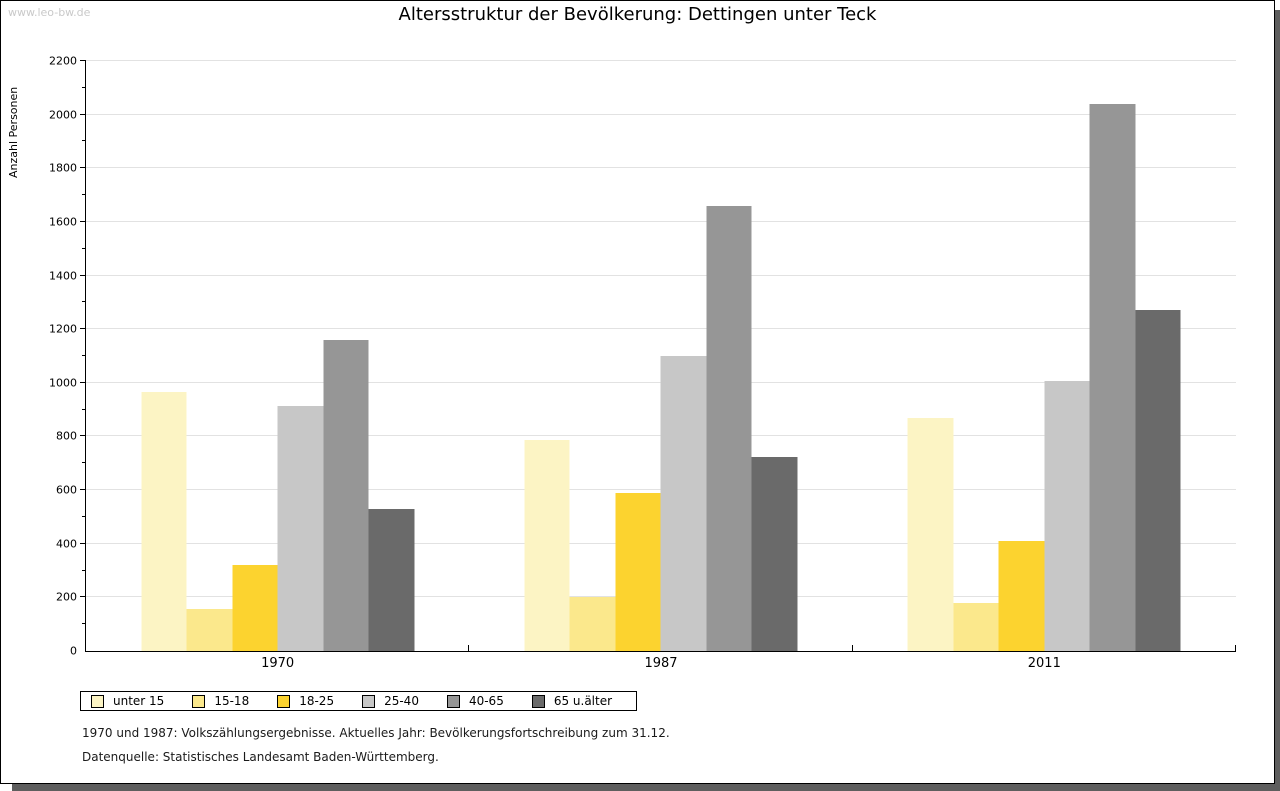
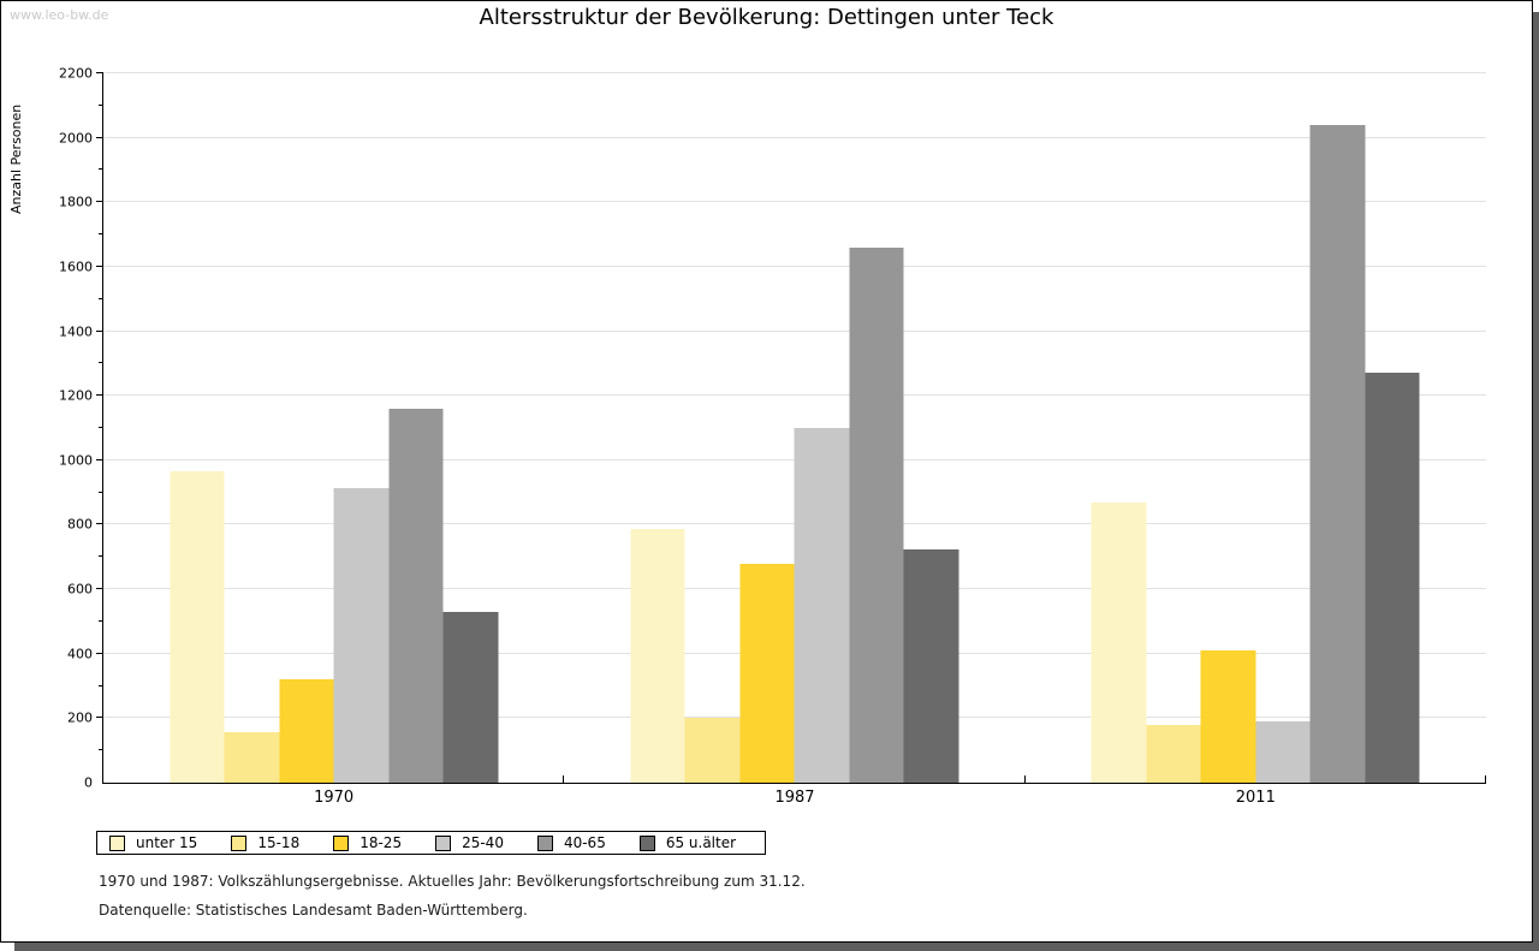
18-25/1987: 590 -> 680
25-40/2011: 1000 -> 190
